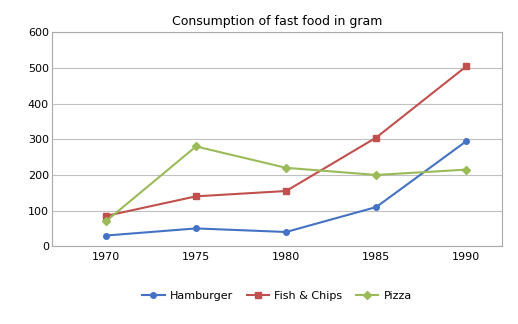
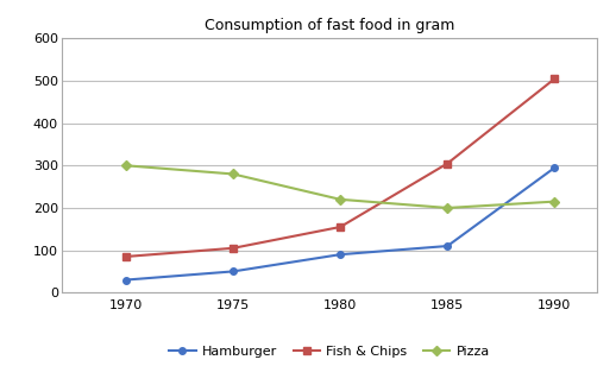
Pizza/1970: 70 -> 300
Fish & Chips/1975: 140 -> 105
Hamburger/1980: 40 -> 90
